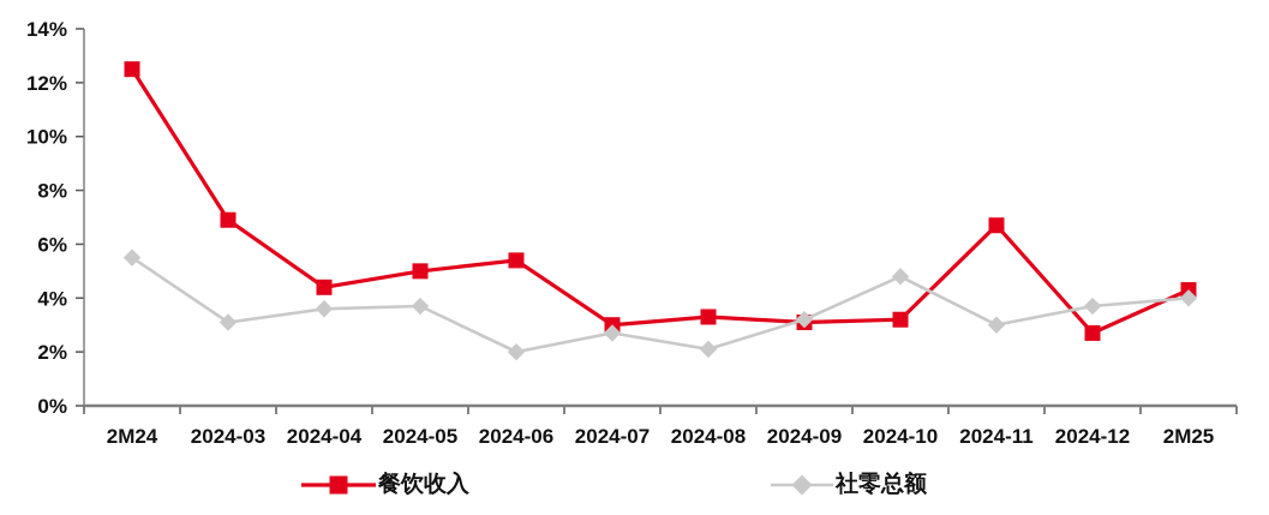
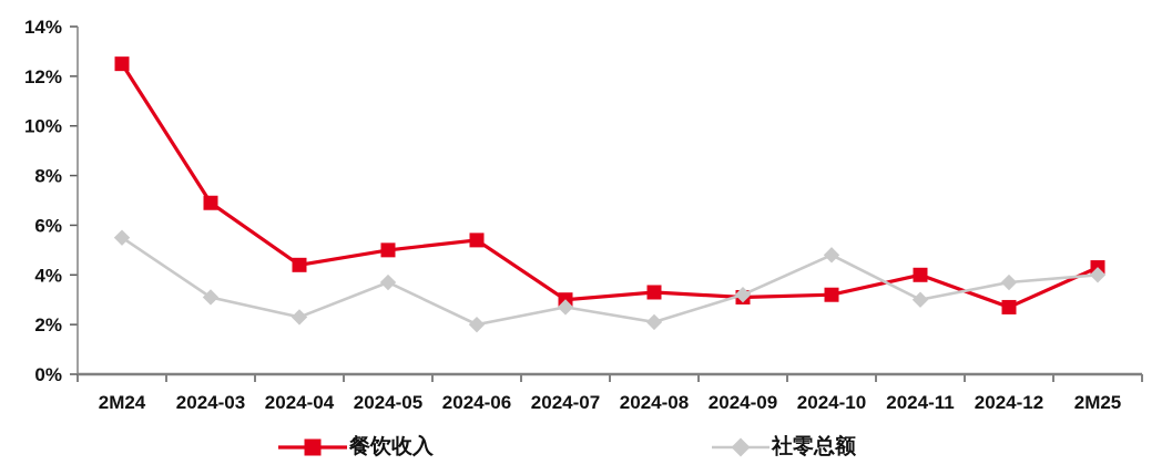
社零总额/2024-04: 3.6% -> 2.3%
餐饮收入/2024-11: 6.7% -> 4.0%
